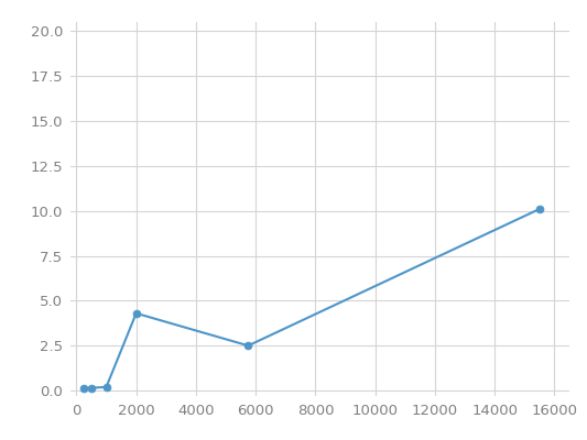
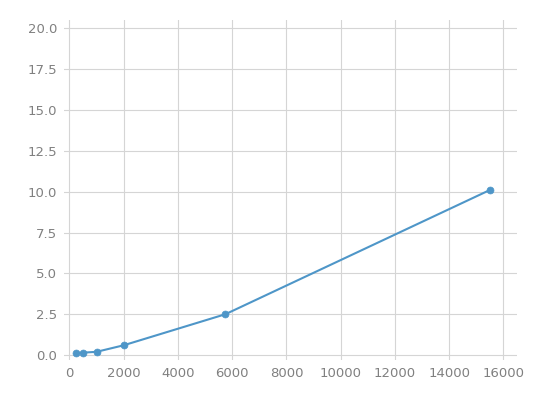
2000: 4.3 -> 0.6
